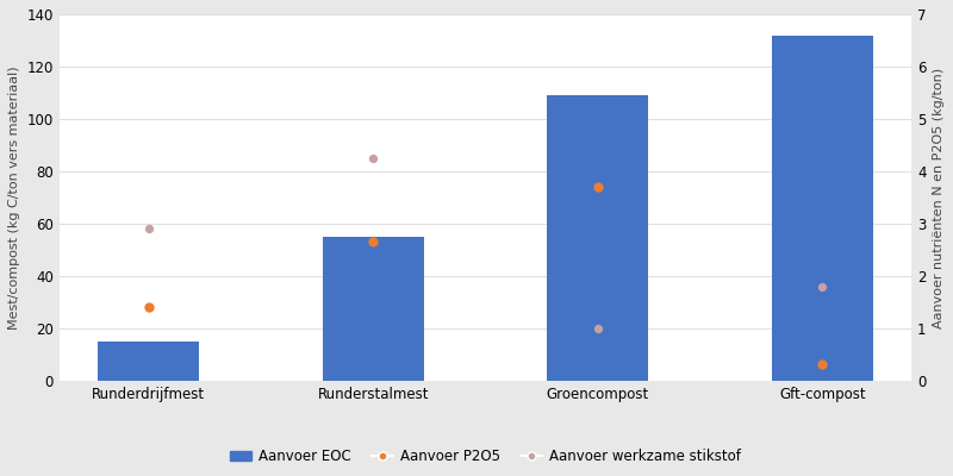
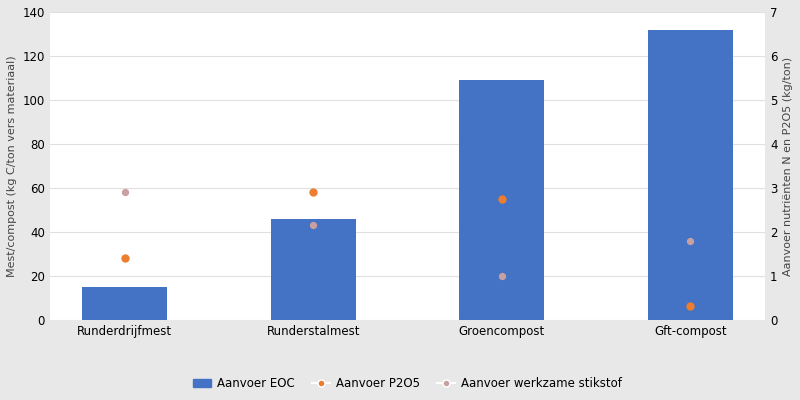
Aanvoer EOC/Runderstalmest: 55 -> 46
Aanvoer P2O5/Runderstalmest: 2.65 -> 2.90
Aanvoer werkzame stikstof/Runderstalmest: 4.25 -> 2.15
Aanvoer P2O5/Groencompost: 3.70 -> 2.75
